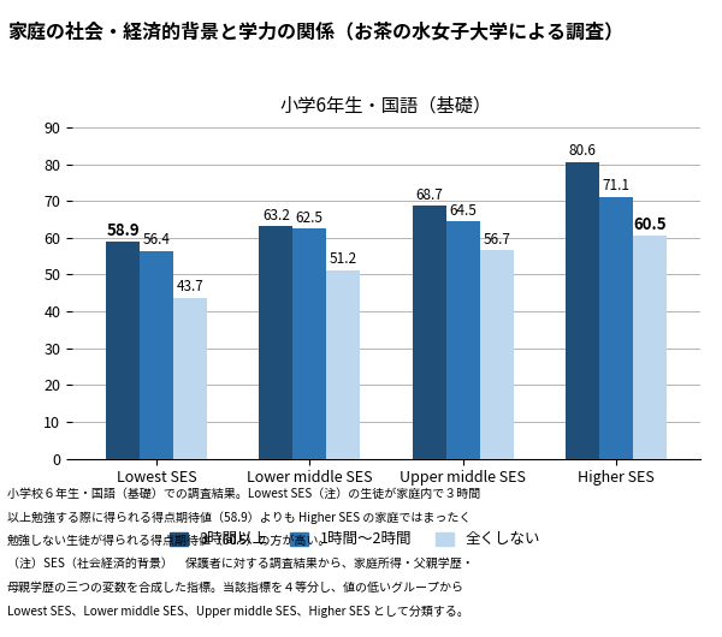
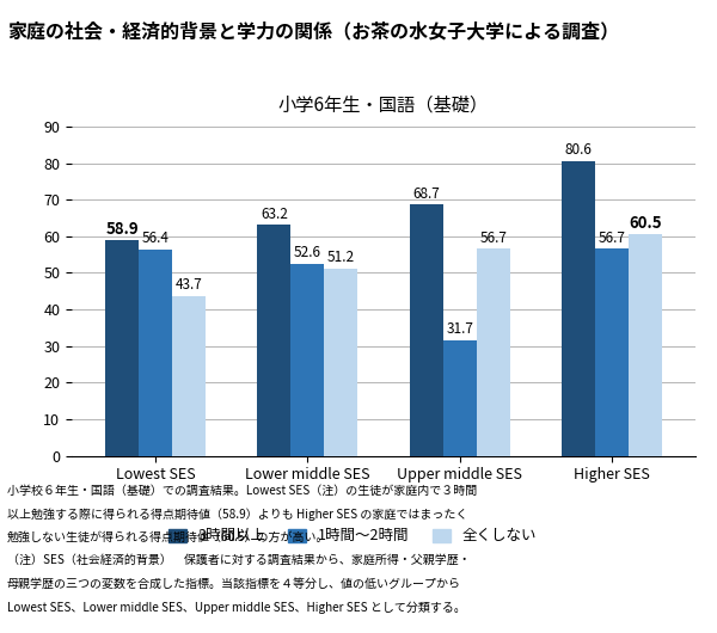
1時間〜2時間/Lower middle SES: 62.5 -> 52.6
1時間〜2時間/Upper middle SES: 64.5 -> 31.7
1時間〜2時間/Higher SES: 71.1 -> 56.7
